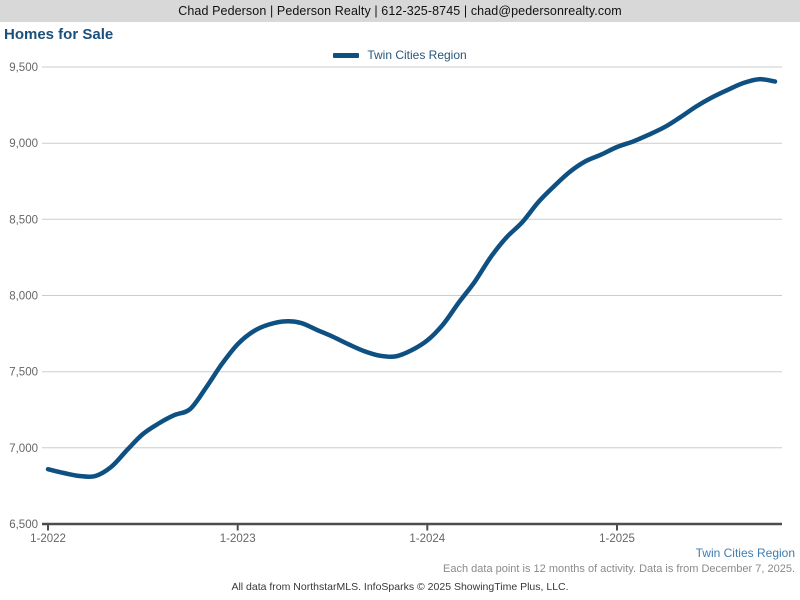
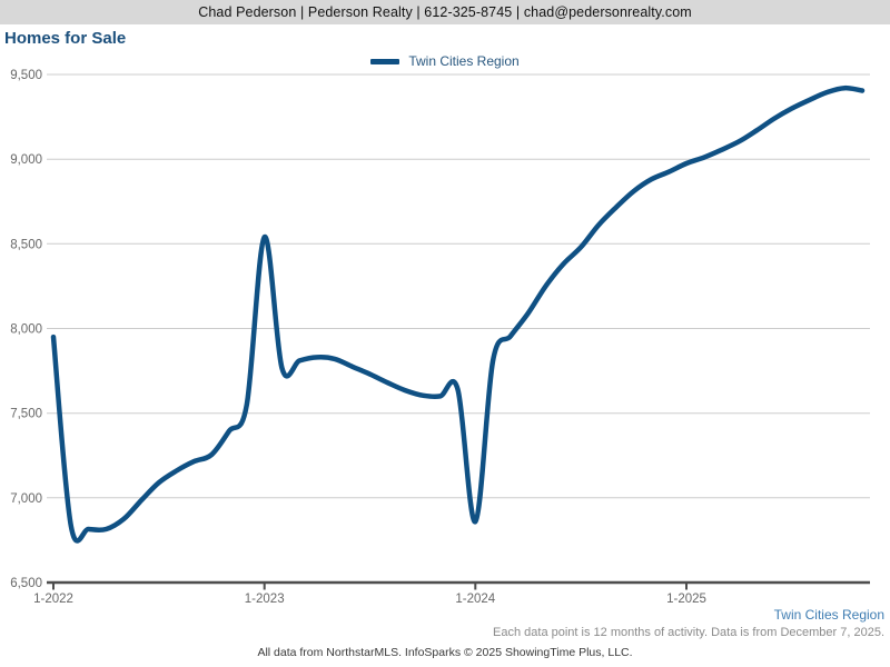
1-2022: 6860 -> 7950
1-2023: 7680 -> 8540
1-2024: 7700 -> 6860
